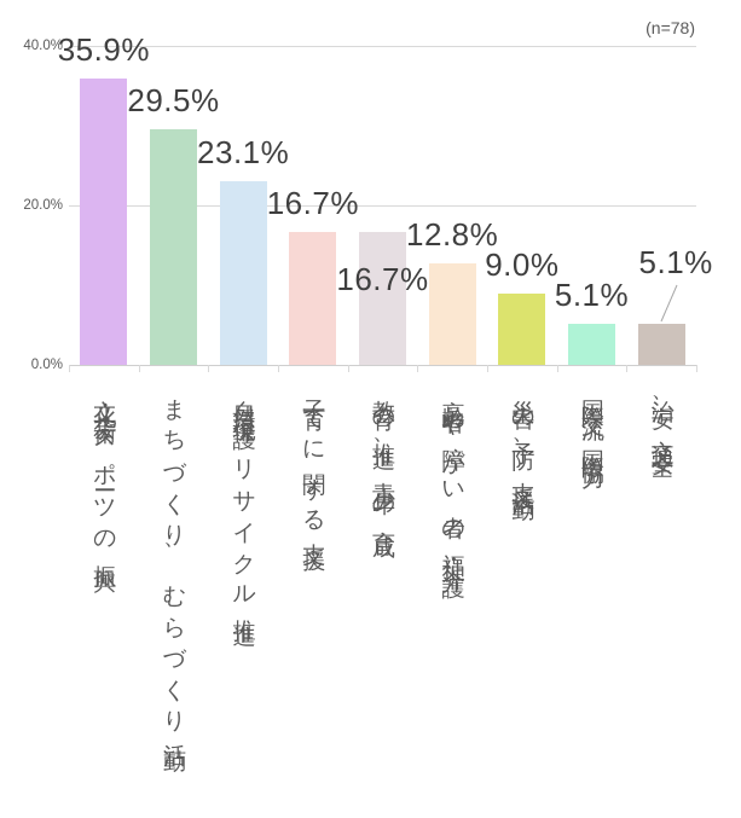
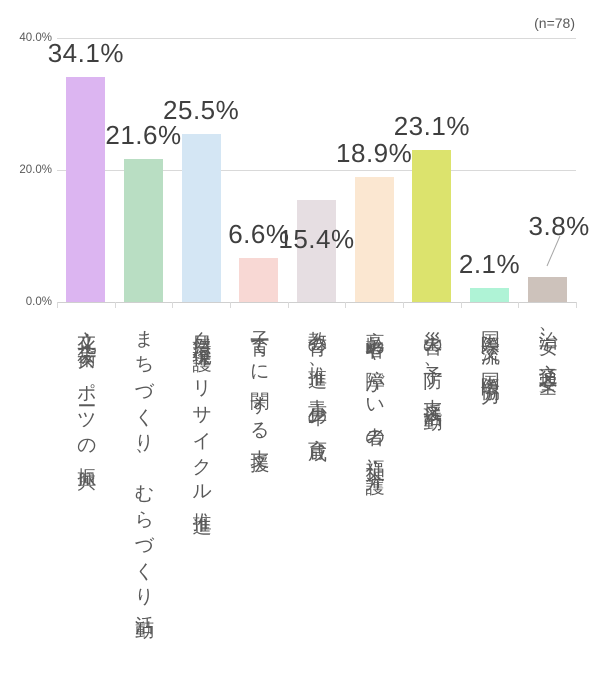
文化・芸術・スポーツの振興: 35.9% -> 34.1%
まちづくり、むらづくり活動: 29.5% -> 21.6%
自然環境保護、リサイクル推進: 23.1% -> 25.5%
子育てに関する支援: 16.7% -> 6.6%
教育の推進、青少年の育成: 16.7% -> 15.4%
高齢者や障がい者の福祉・介護: 12.8% -> 18.9%
災害の予防、支援活動: 9.0% -> 23.1%
国際交流、国際協力: 5.1% -> 2.1%
治安、交通安全: 5.1% -> 3.8%
